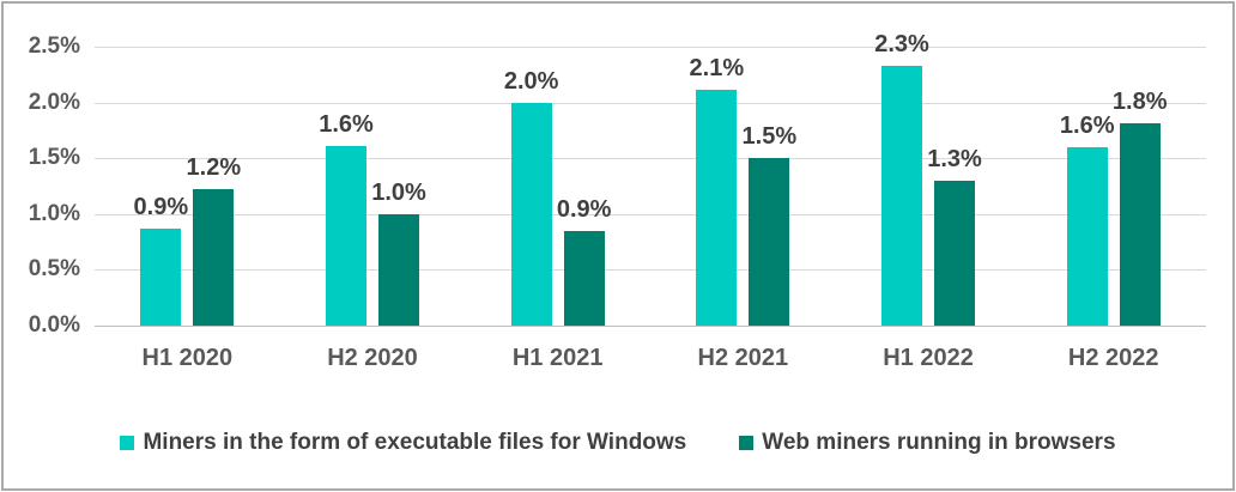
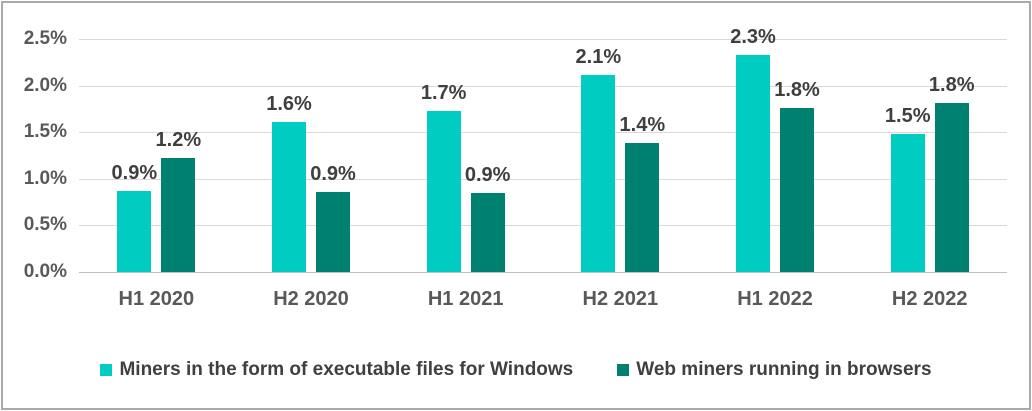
Web miners running in browsers/H2 2020: 1.0% -> 0.9%
Miners in the form of executable files for Windows/H1 2021: 2.0% -> 1.7%
Web miners running in browsers/H2 2021: 1.5% -> 1.4%
Web miners running in browsers/H1 2022: 1.3% -> 1.8%
Miners in the form of executable files for Windows/H2 2022: 1.6% -> 1.5%
